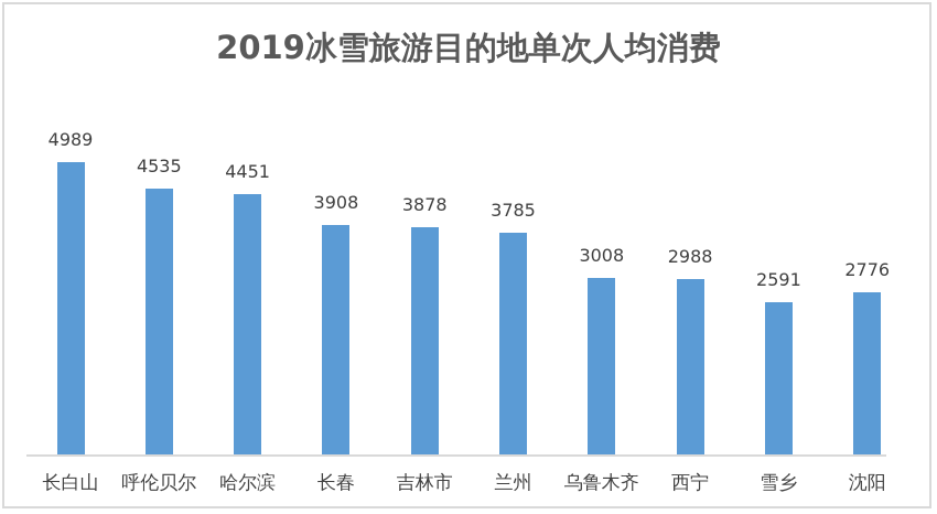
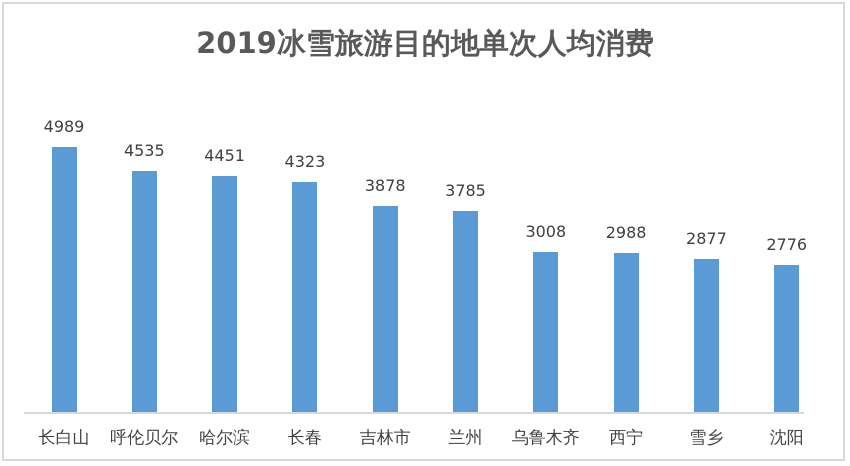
长春: 3908 -> 4323
雪乡: 2591 -> 2877
